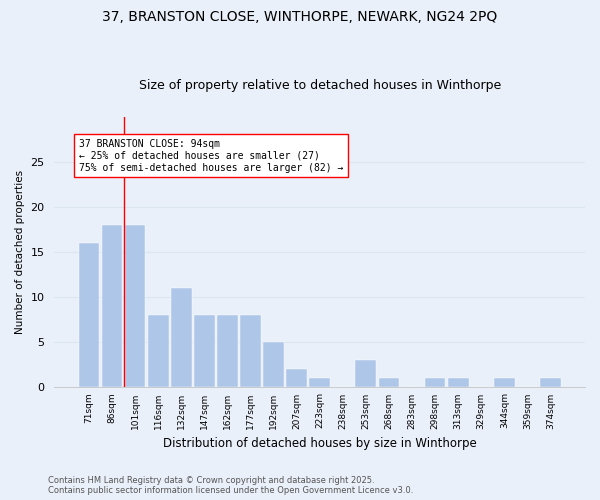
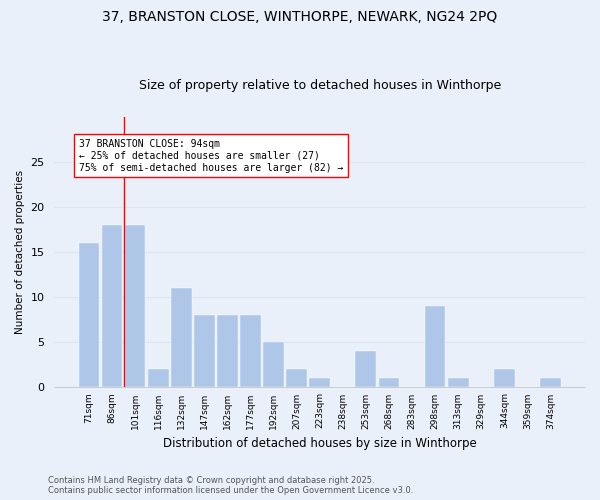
116sqm: 8 -> 2
253sqm: 3 -> 4
298sqm: 1 -> 9
344sqm: 1 -> 2
